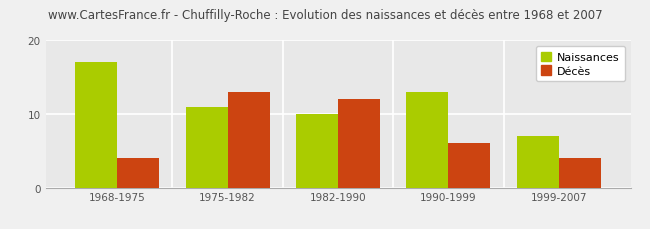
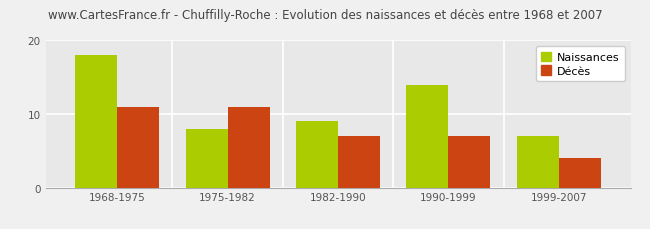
Naissances/1968-1975: 17 -> 18
Décès/1968-1975: 4 -> 11
Naissances/1975-1982: 11 -> 8
Décès/1975-1982: 13 -> 11
Naissances/1982-1990: 10 -> 9
Décès/1982-1990: 12 -> 7
Naissances/1990-1999: 13 -> 14
Décès/1990-1999: 6 -> 7
